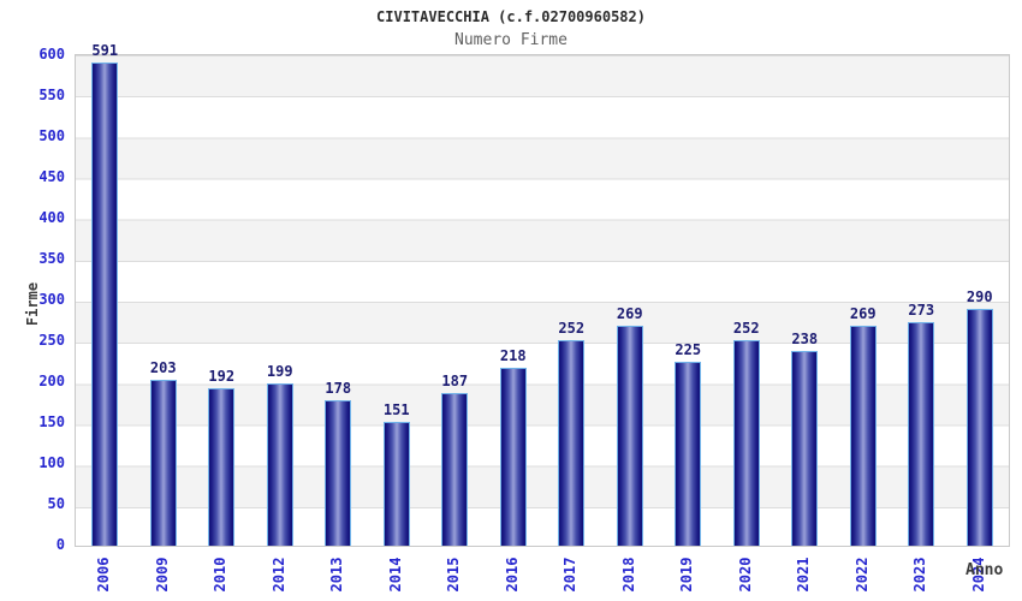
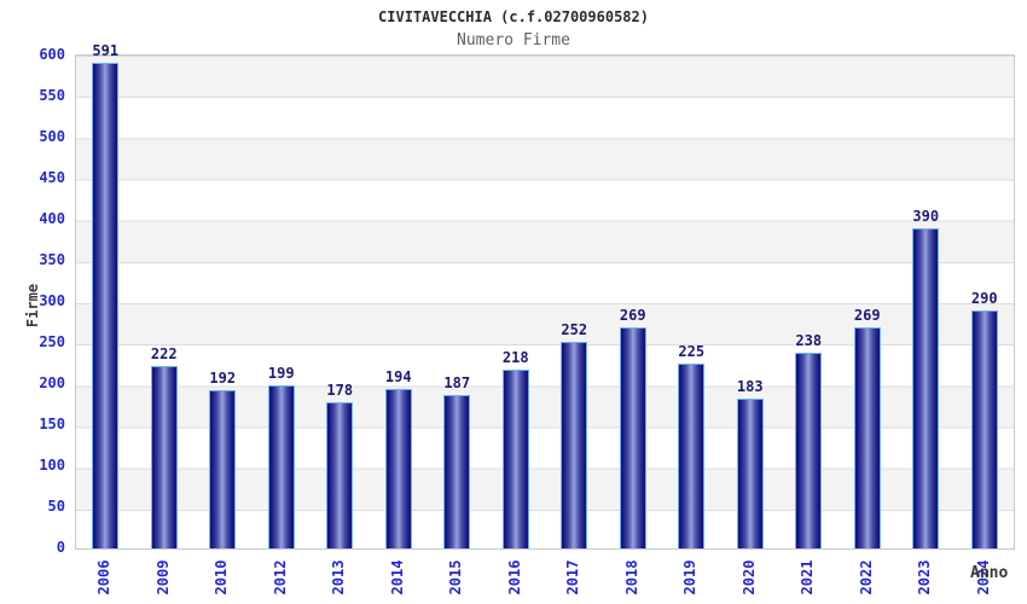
2009: 203 -> 222
2014: 151 -> 194
2020: 252 -> 183
2023: 273 -> 390
